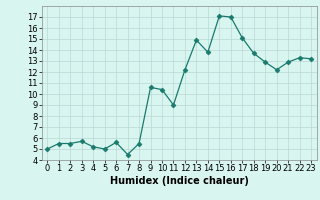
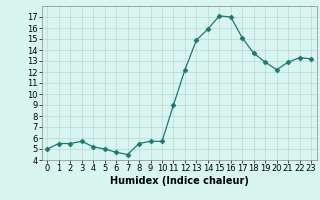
6: 5.6 -> 4.7
9: 10.6 -> 5.7
10: 10.4 -> 5.7
14: 13.8 -> 15.9
